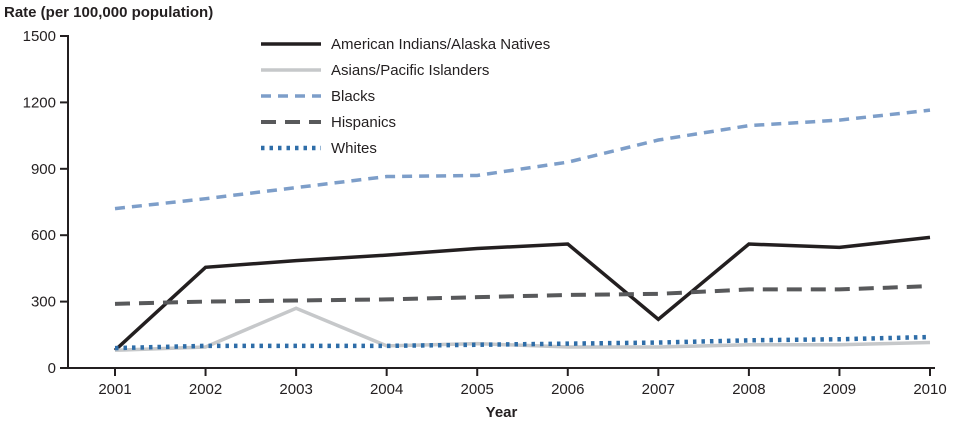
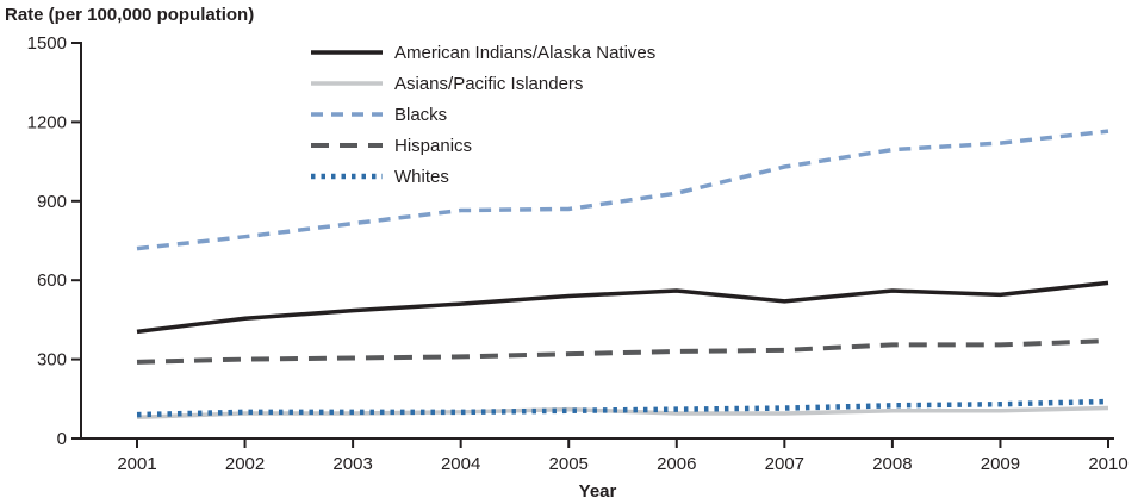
American Indians/Alaska Natives/2001: 80 -> 400
Asians/Pacific Islanders/2003: 270 -> 100
American Indians/Alaska Natives/2007: 220 -> 520
